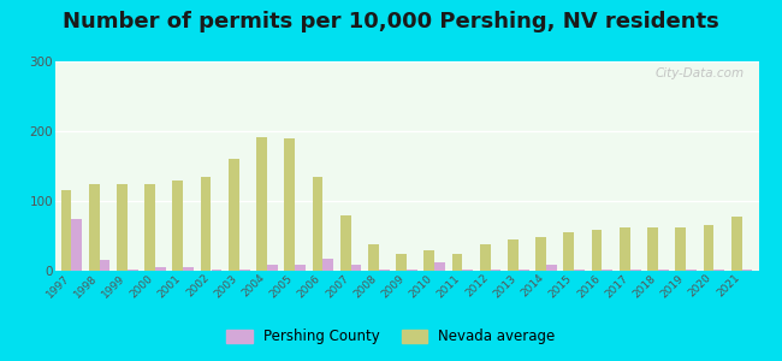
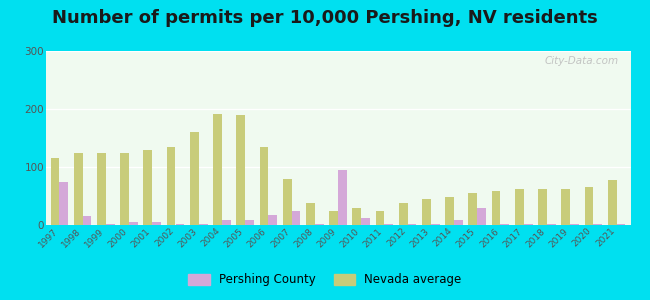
Pershing County/2007: 8 -> 24
Pershing County/2009: 2 -> 94
Pershing County/2015: 2 -> 30
